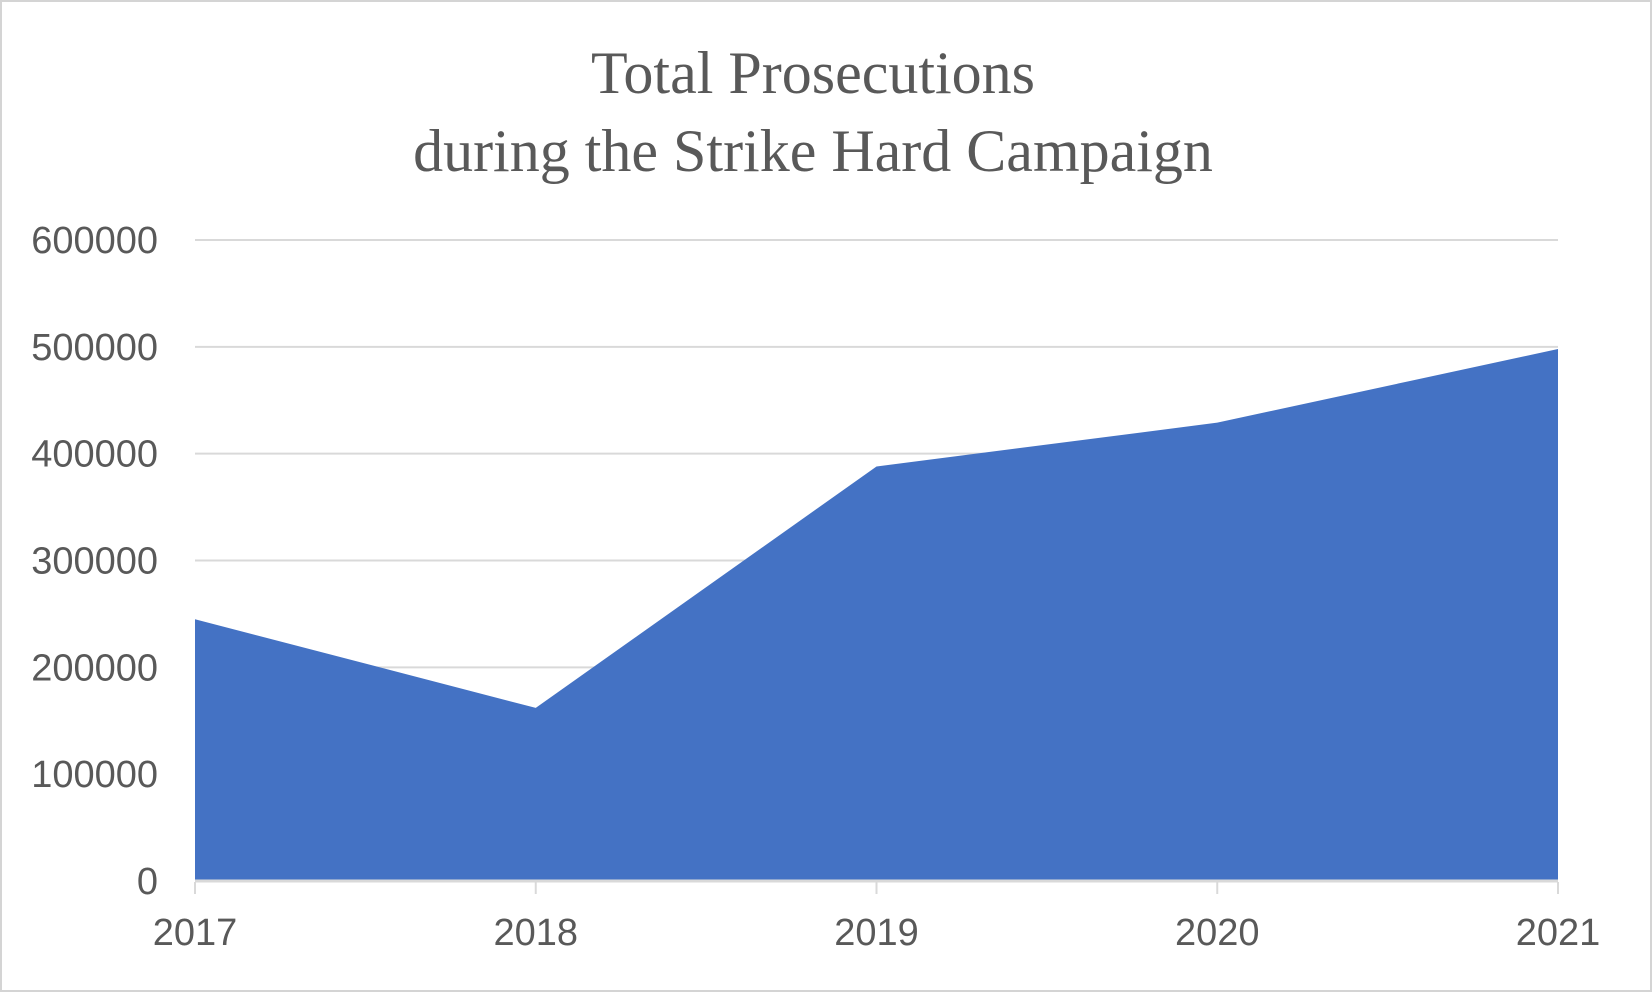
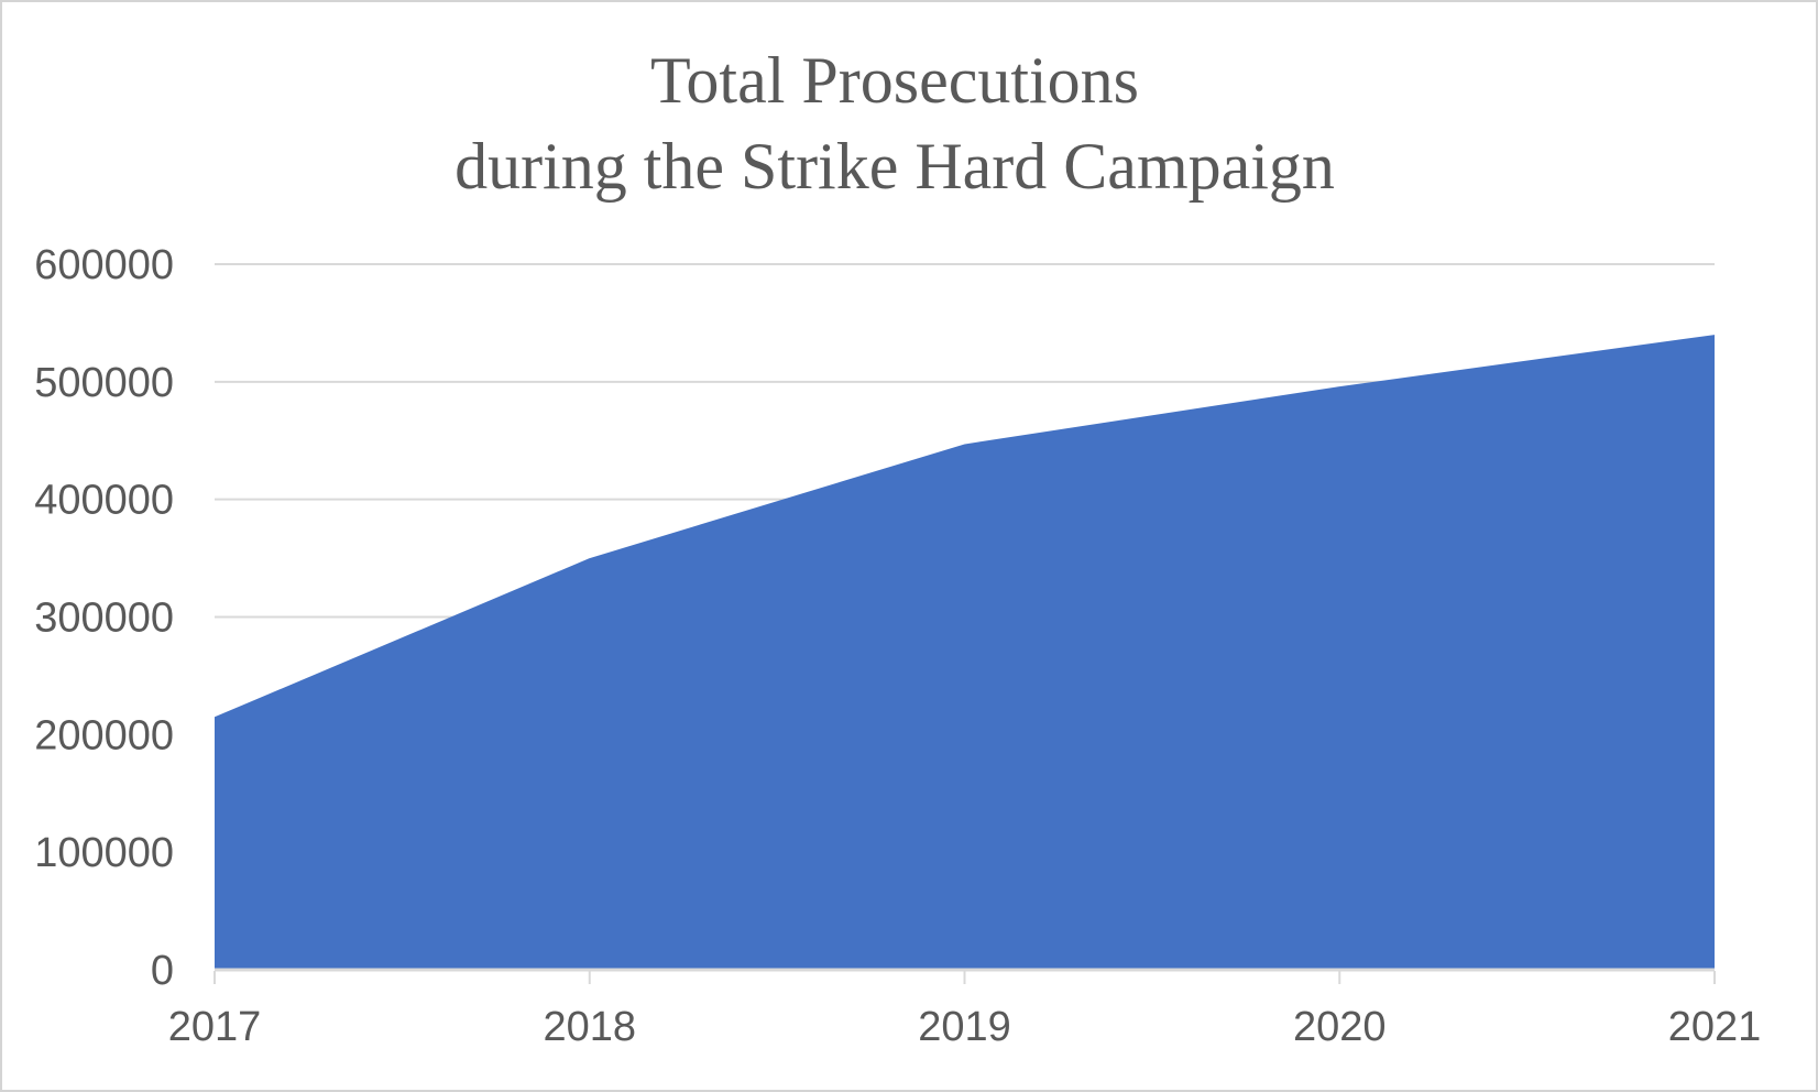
2017: 245000 -> 215000
2018: 162000 -> 350000
2019: 388000 -> 447000
2020: 429000 -> 496000
2021: 498000 -> 540000
